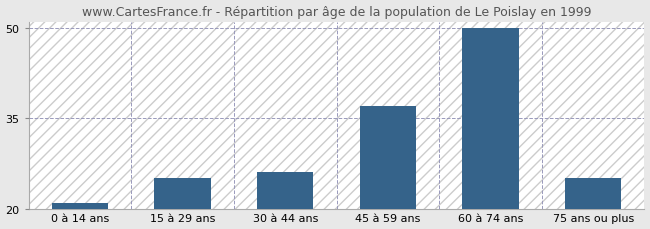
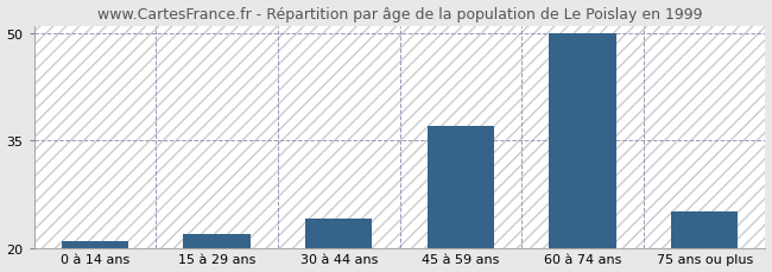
15 à 29 ans: 25 -> 22
30 à 44 ans: 26 -> 24
